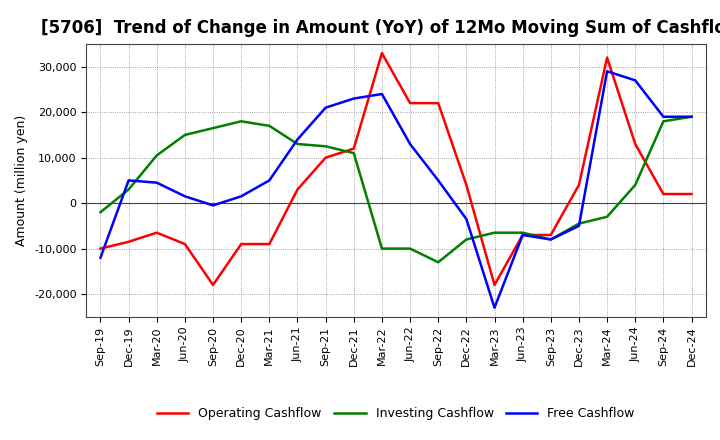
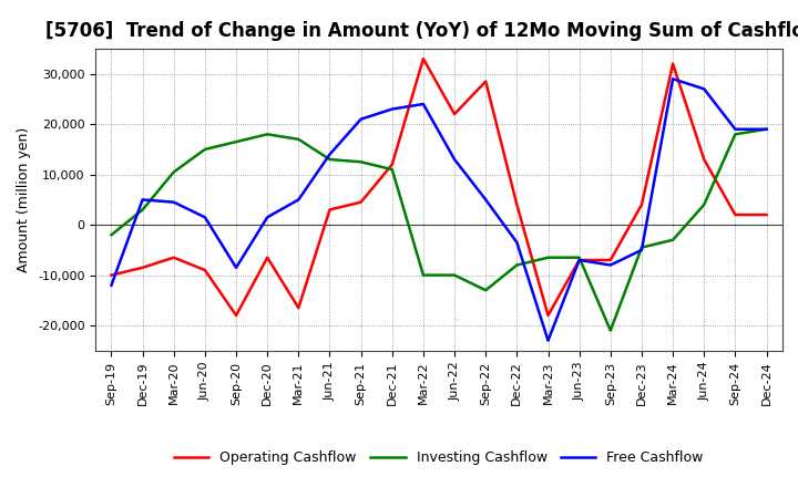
Free Cashflow/Sep-20: -500 -> -8,500
Operating Cashflow/Dec-20: -9,000 -> -6,500
Operating Cashflow/Mar-21: -9,000 -> -16,500
Operating Cashflow/Sep-21: 10,000 -> 4,500
Operating Cashflow/Sep-22: 22,000 -> 28,500
Investing Cashflow/Sep-23: -8,000 -> -21,000
